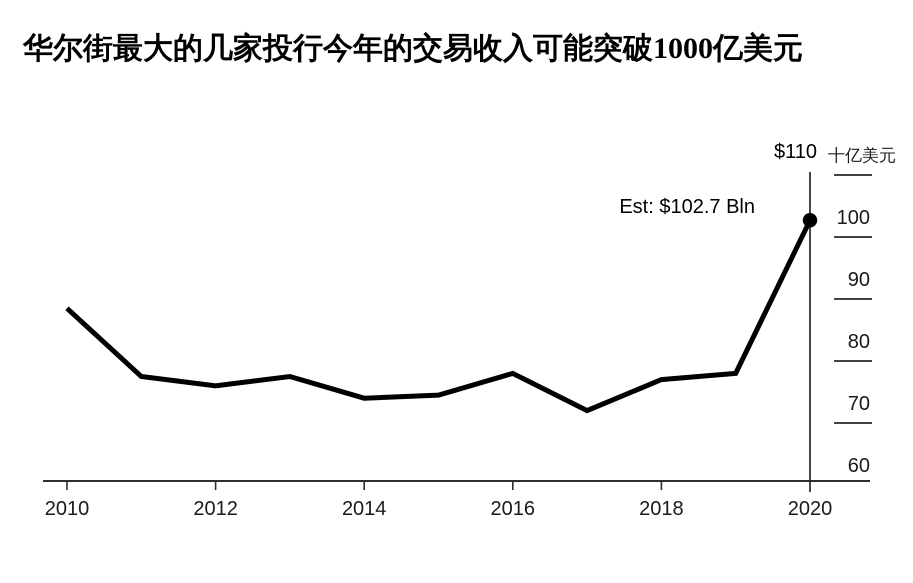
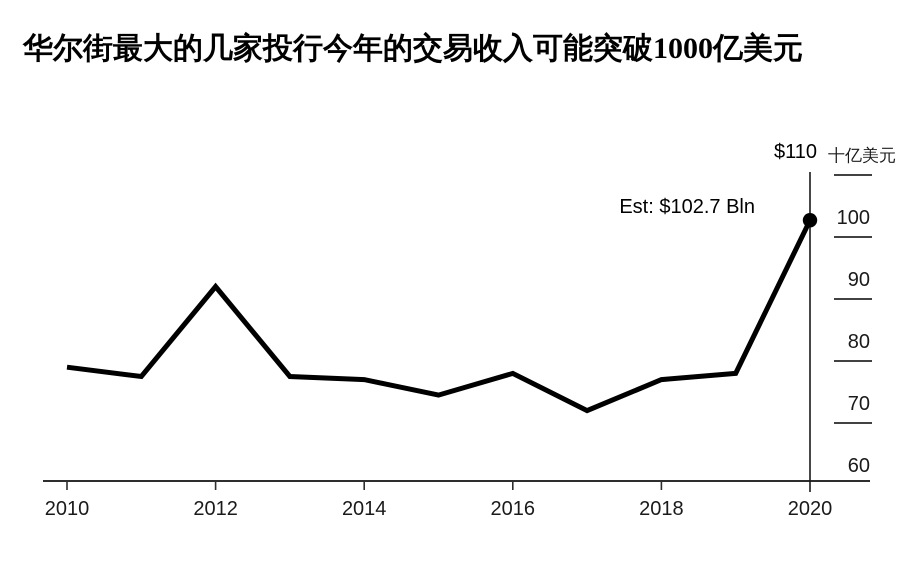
2010: 88 -> 79
2012: 76 -> 92
2014: 74 -> 77
